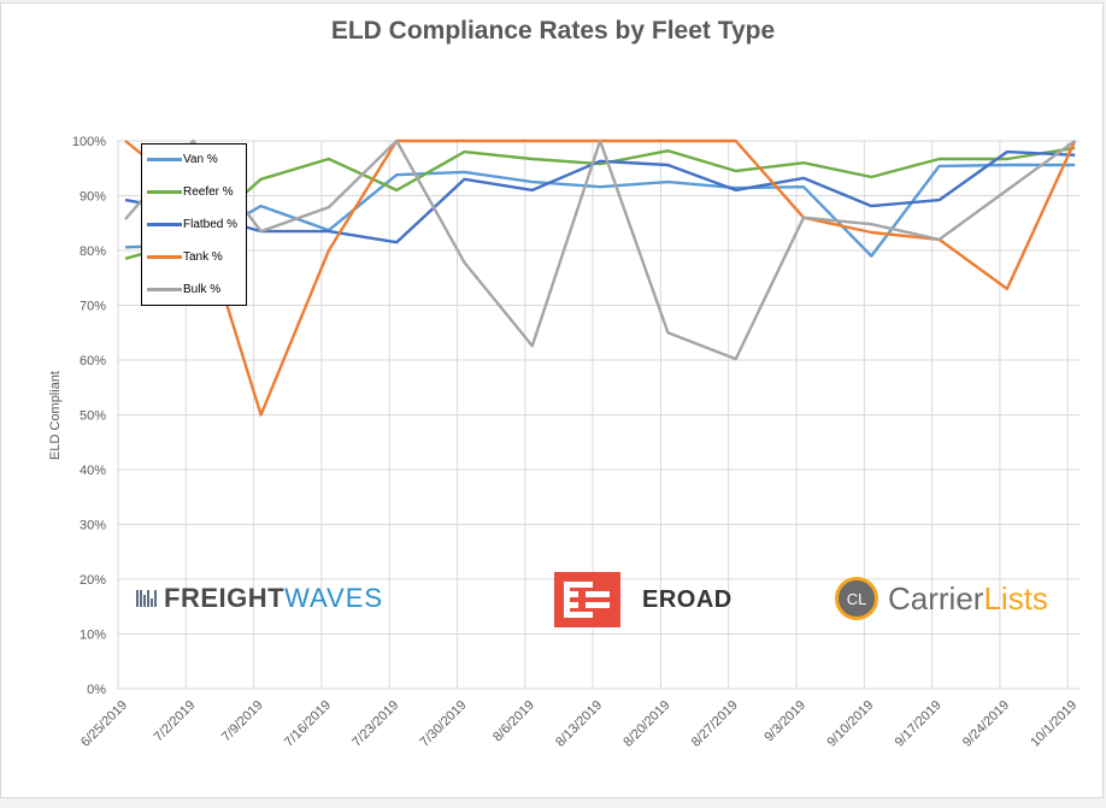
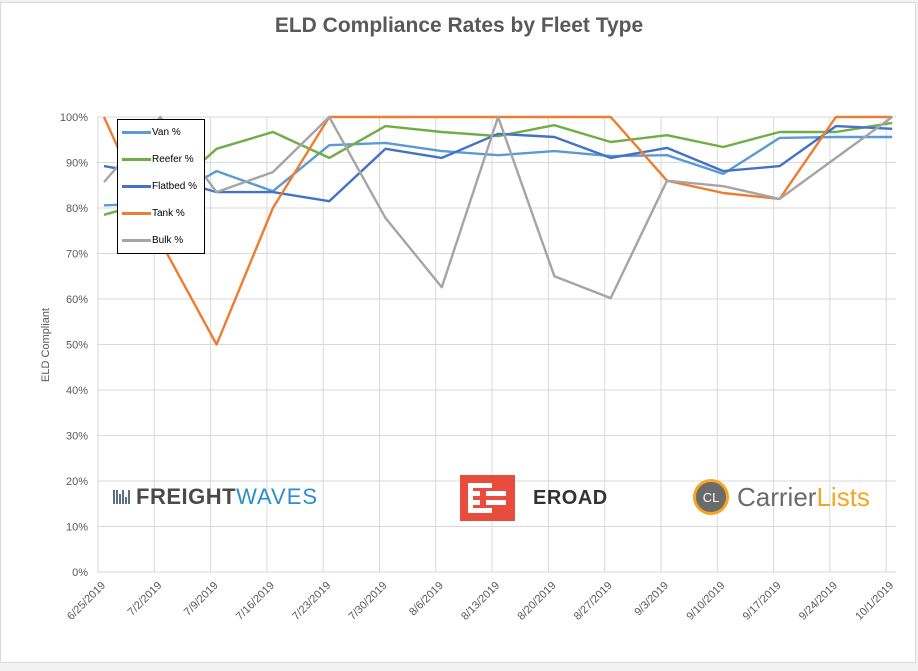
Tank %/7/2/2019: 90% -> 73%
Van %/9/10/2019: 79% -> 88%
Tank %/9/24/2019: 73% -> 100%
